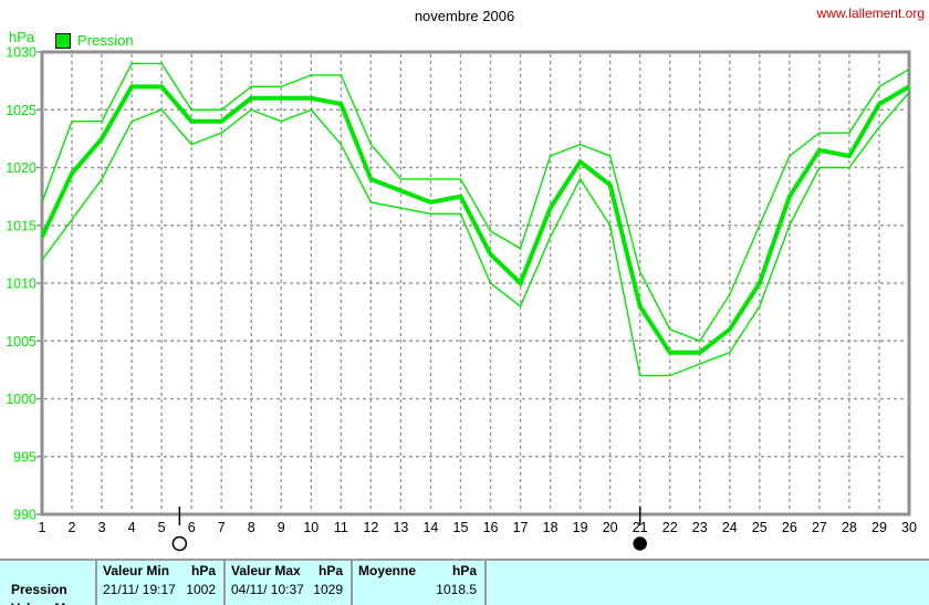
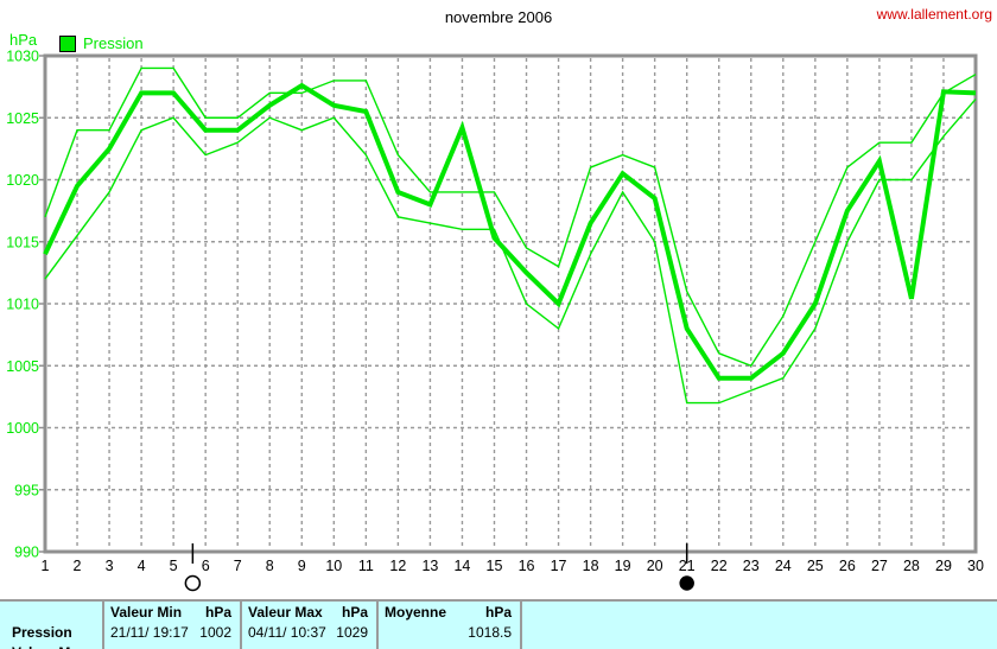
Pression/9: 1026.0 -> 1027.6
Pression/14: 1017.0 -> 1024.2
Pression/15: 1017.5 -> 1015.3
Pression/28: 1021.0 -> 1010.4
Pression/29: 1025.5 -> 1027.1
